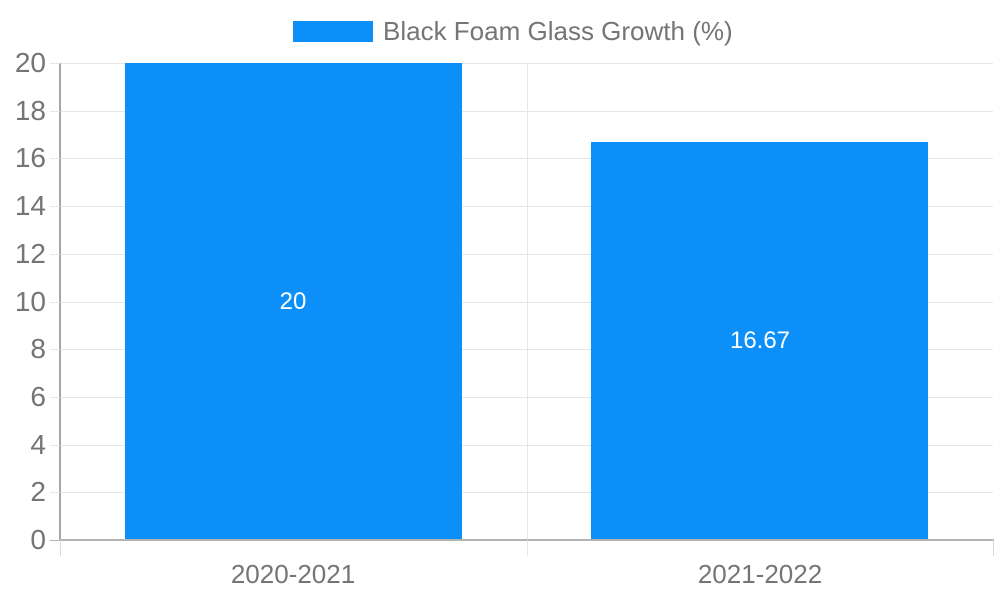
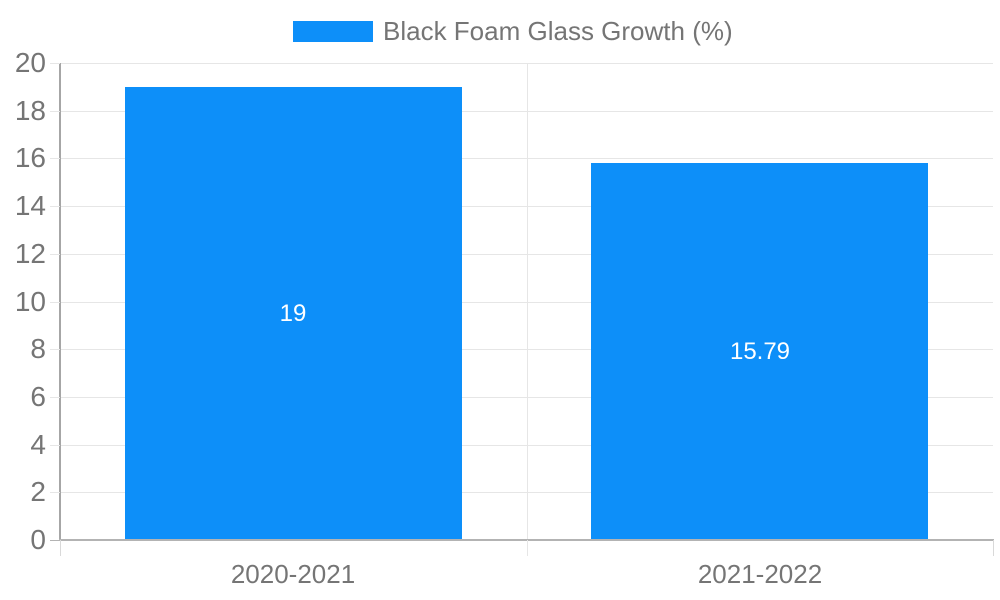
2020-2021: 20 -> 19
2021-2022: 16.67 -> 15.79
